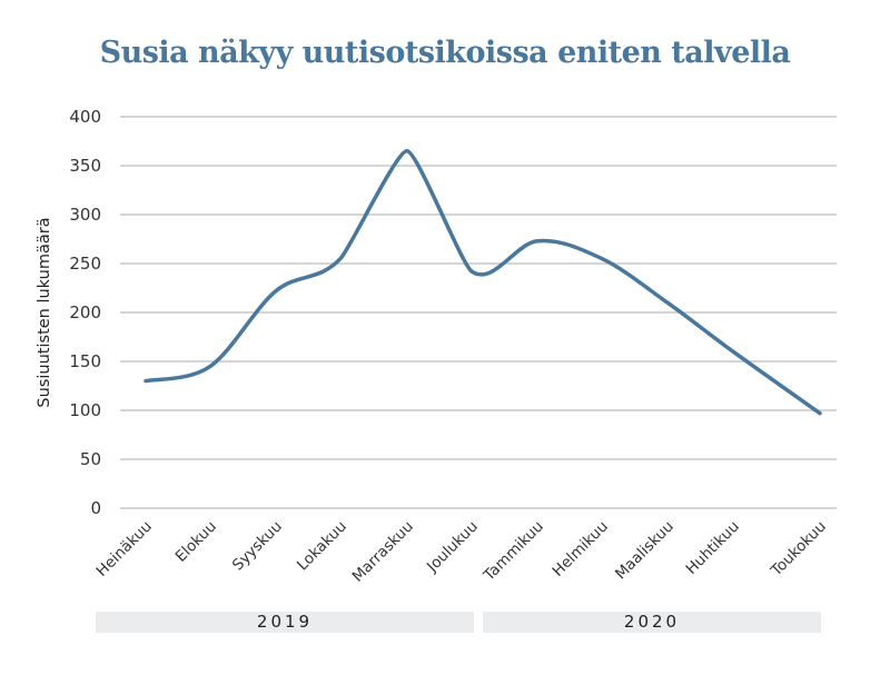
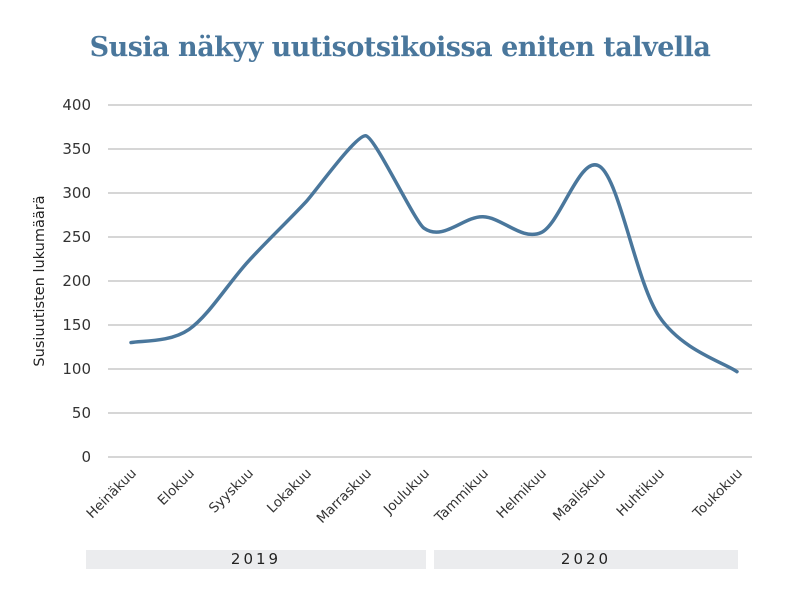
Lokakuu: 260 -> 290
Joulukuu: 240 -> 260
Maaliskuu: 210 -> 330
